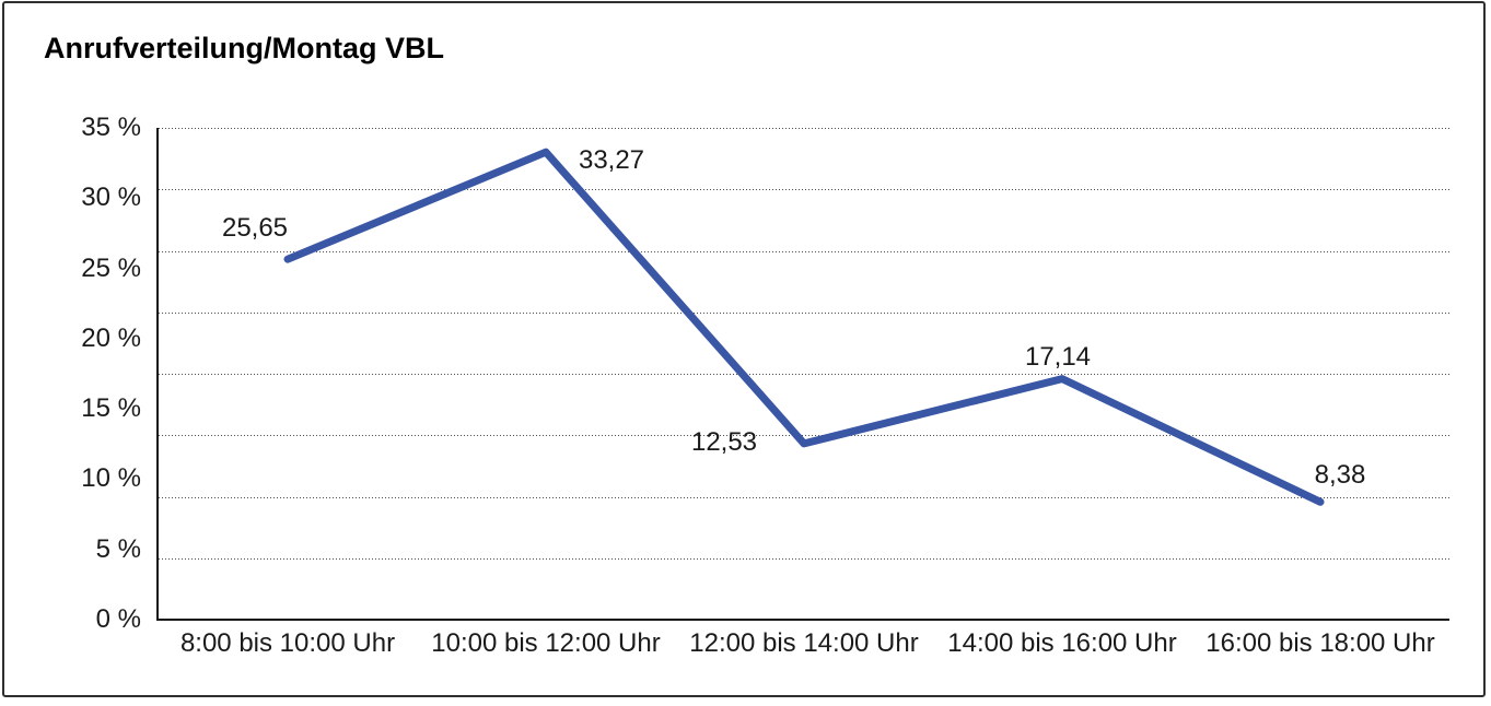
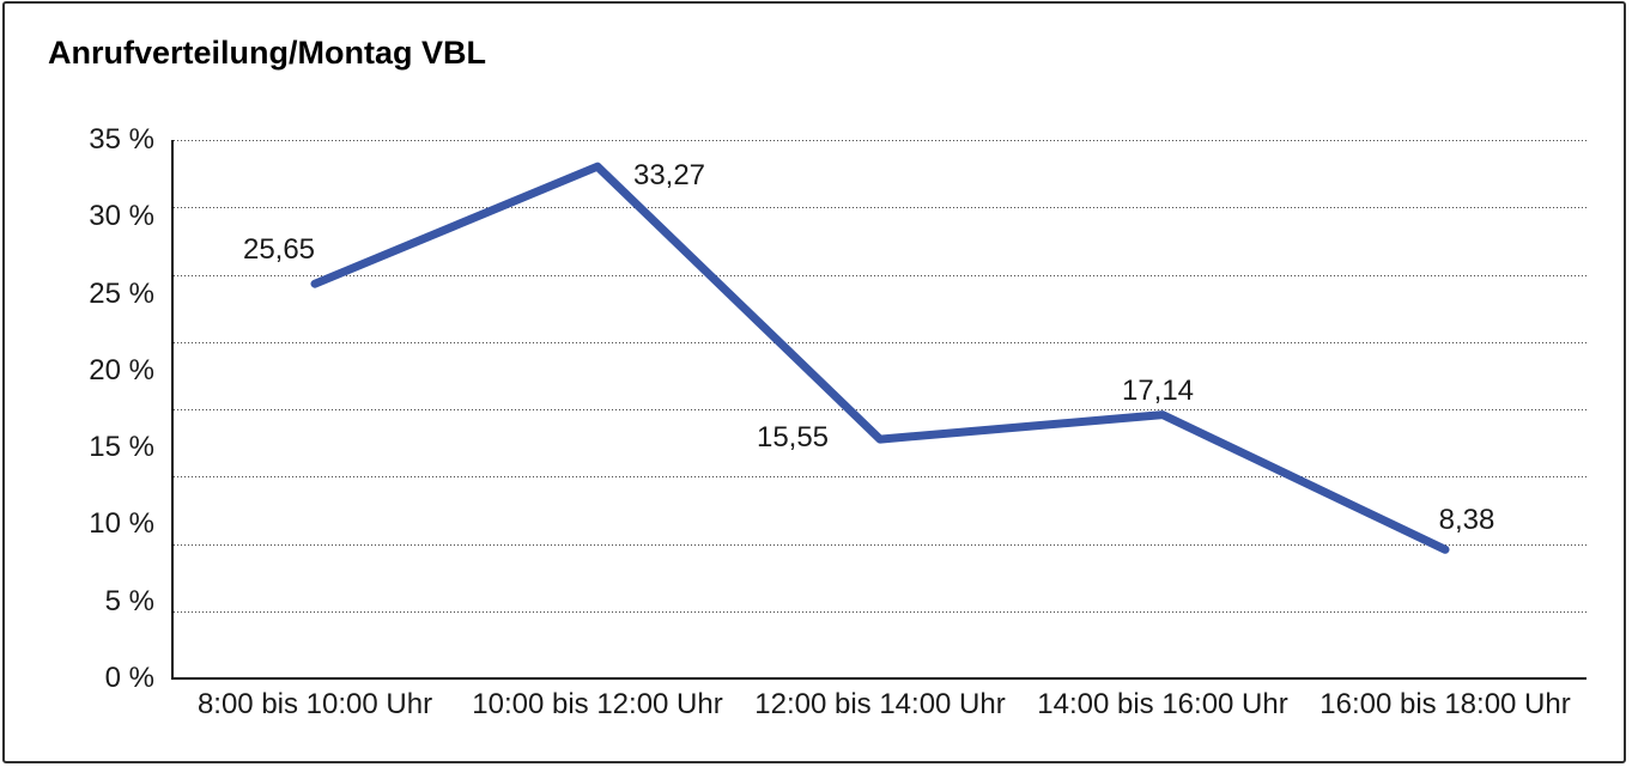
12:00 bis 14:00 Uhr: 12,53 -> 15,55
